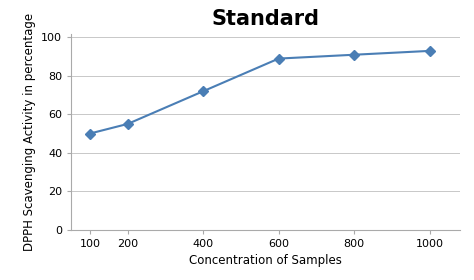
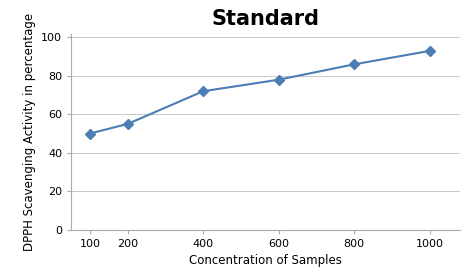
600: 89 -> 78
800: 91 -> 86
